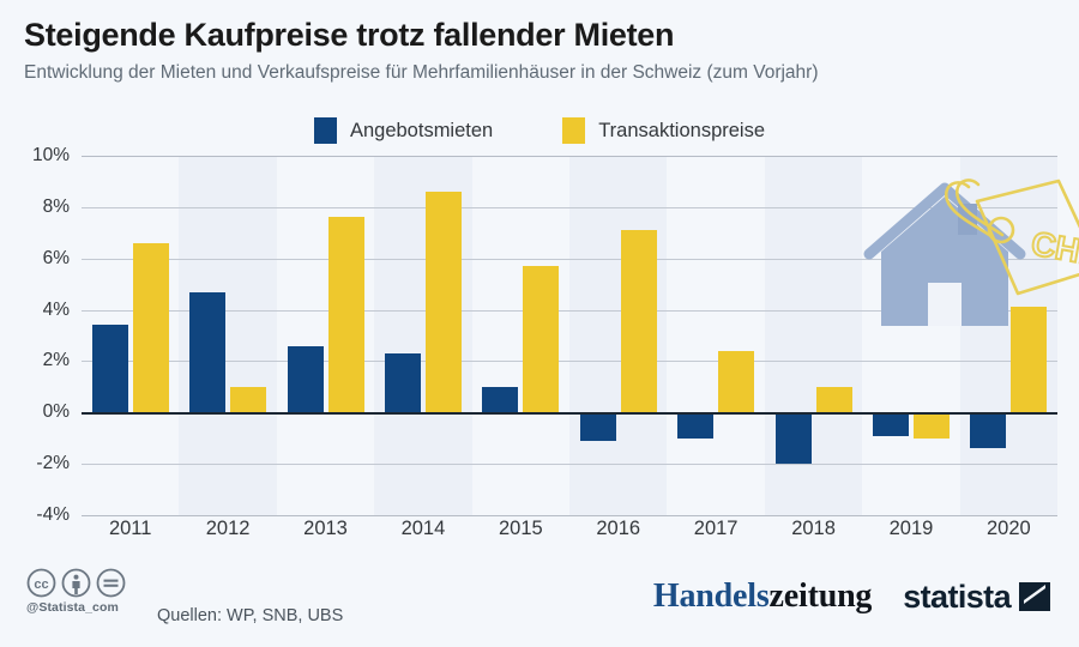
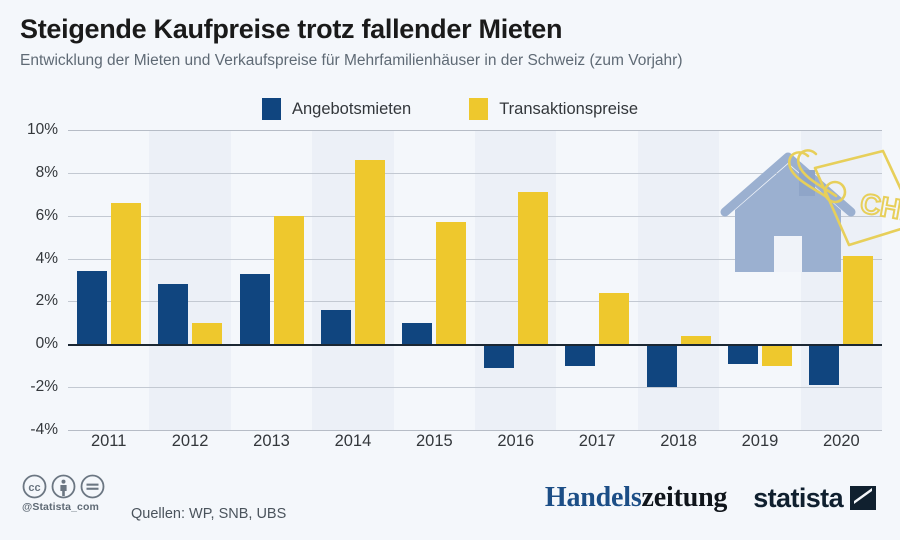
Angebotsmieten/2012: 4.7% -> 2.8%
Angebotsmieten/2013: 2.6% -> 3.3%
Transaktionspreise/2013: 7.6% -> 6.0%
Angebotsmieten/2014: 2.3% -> 1.6%
Transaktionspreise/2018: 1.0% -> 0.4%
Angebotsmieten/2020: -1.4% -> -1.9%
